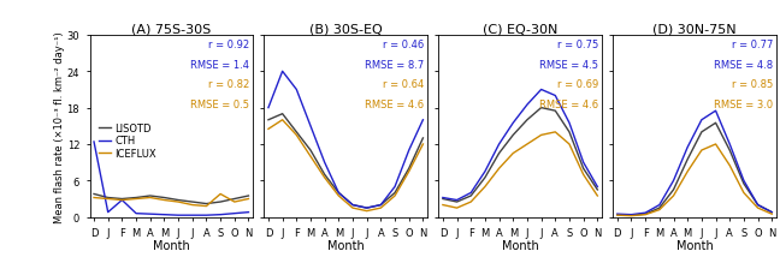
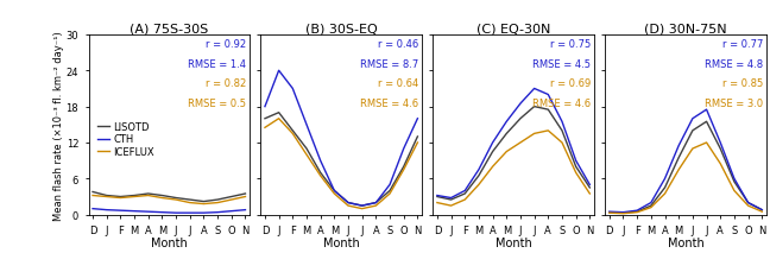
(A) 75S-30S/CTH/D: 12.4 -> 1.0
(A) 75S-30S/CTH/F: 2.8 -> 0.7
(A) 75S-30S/ICEFLUX/S: 3.8 -> 2.0
